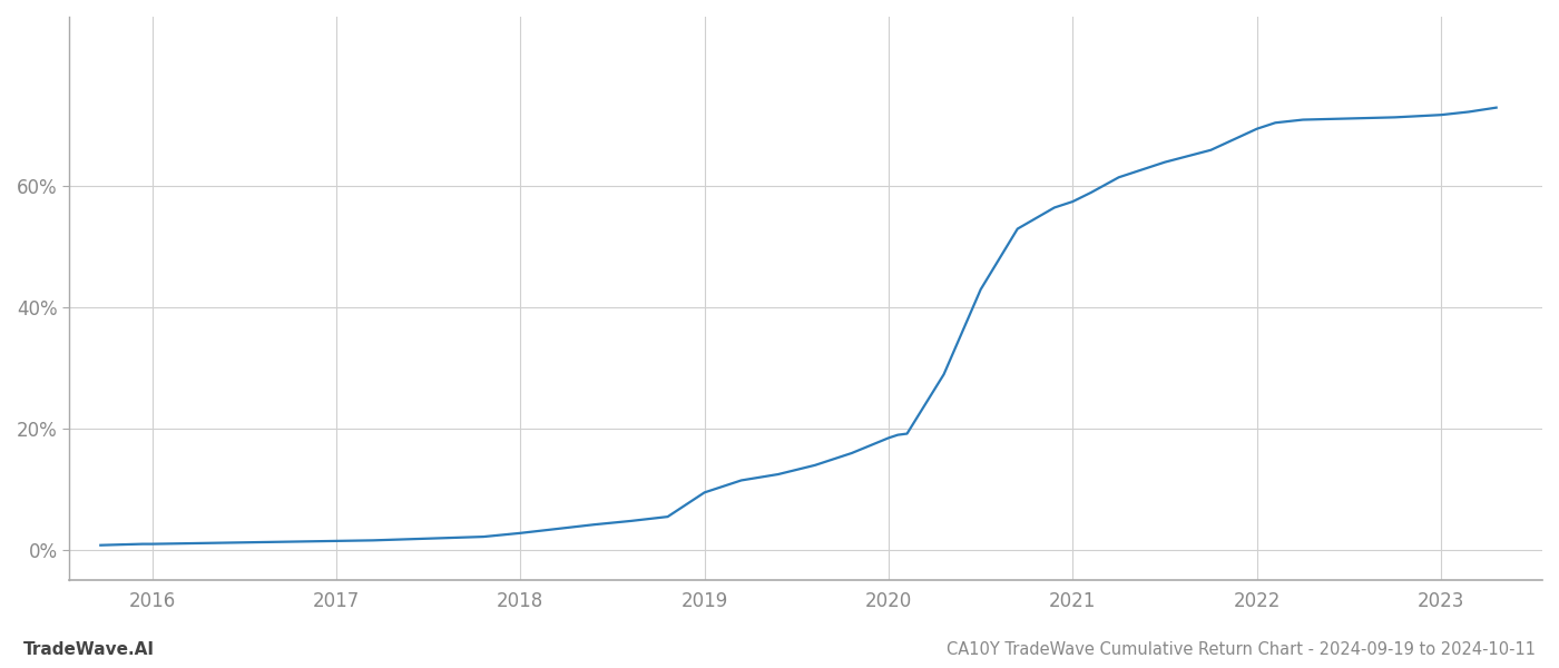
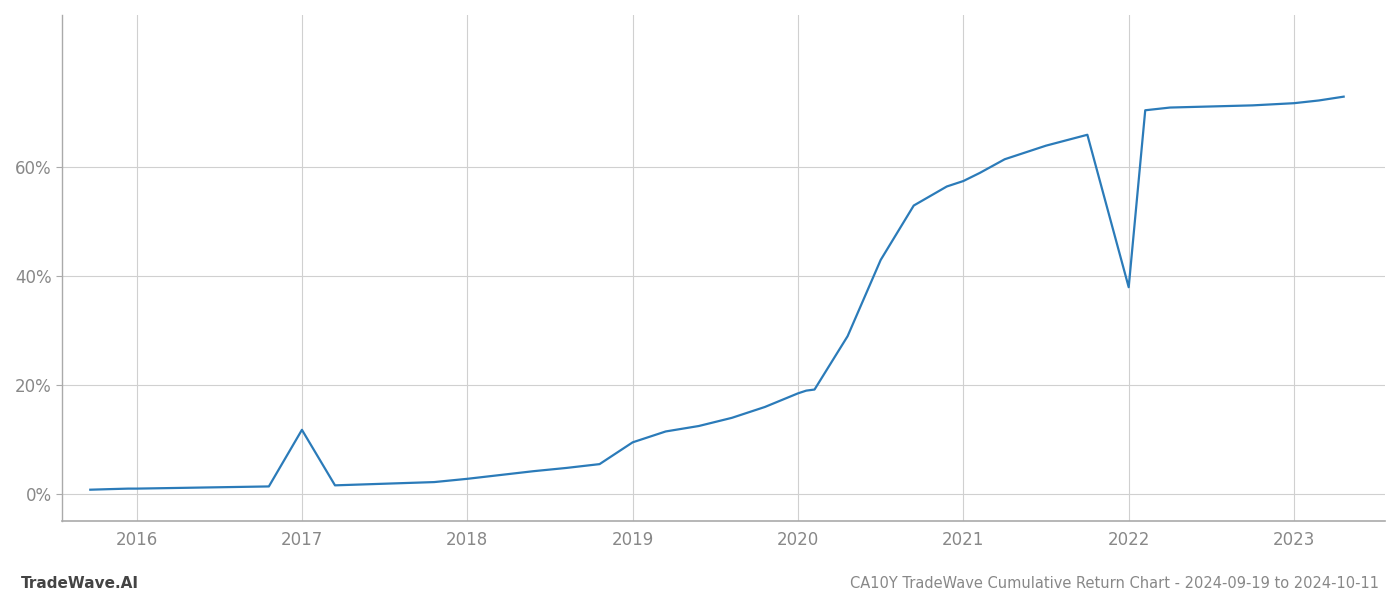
2017: 1.5% -> 11.8%
2022: 69.5% -> 38.0%
